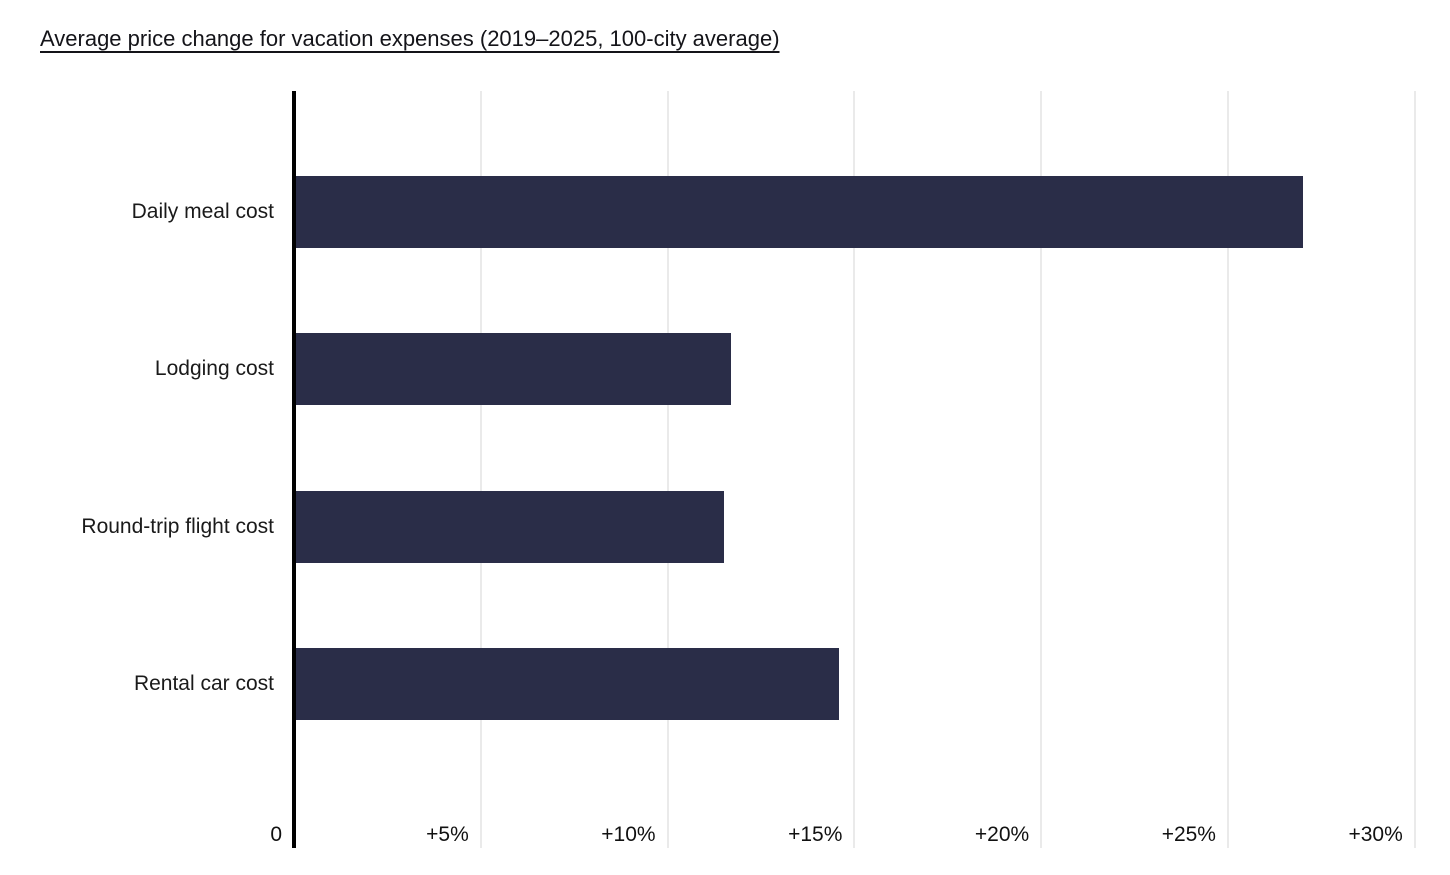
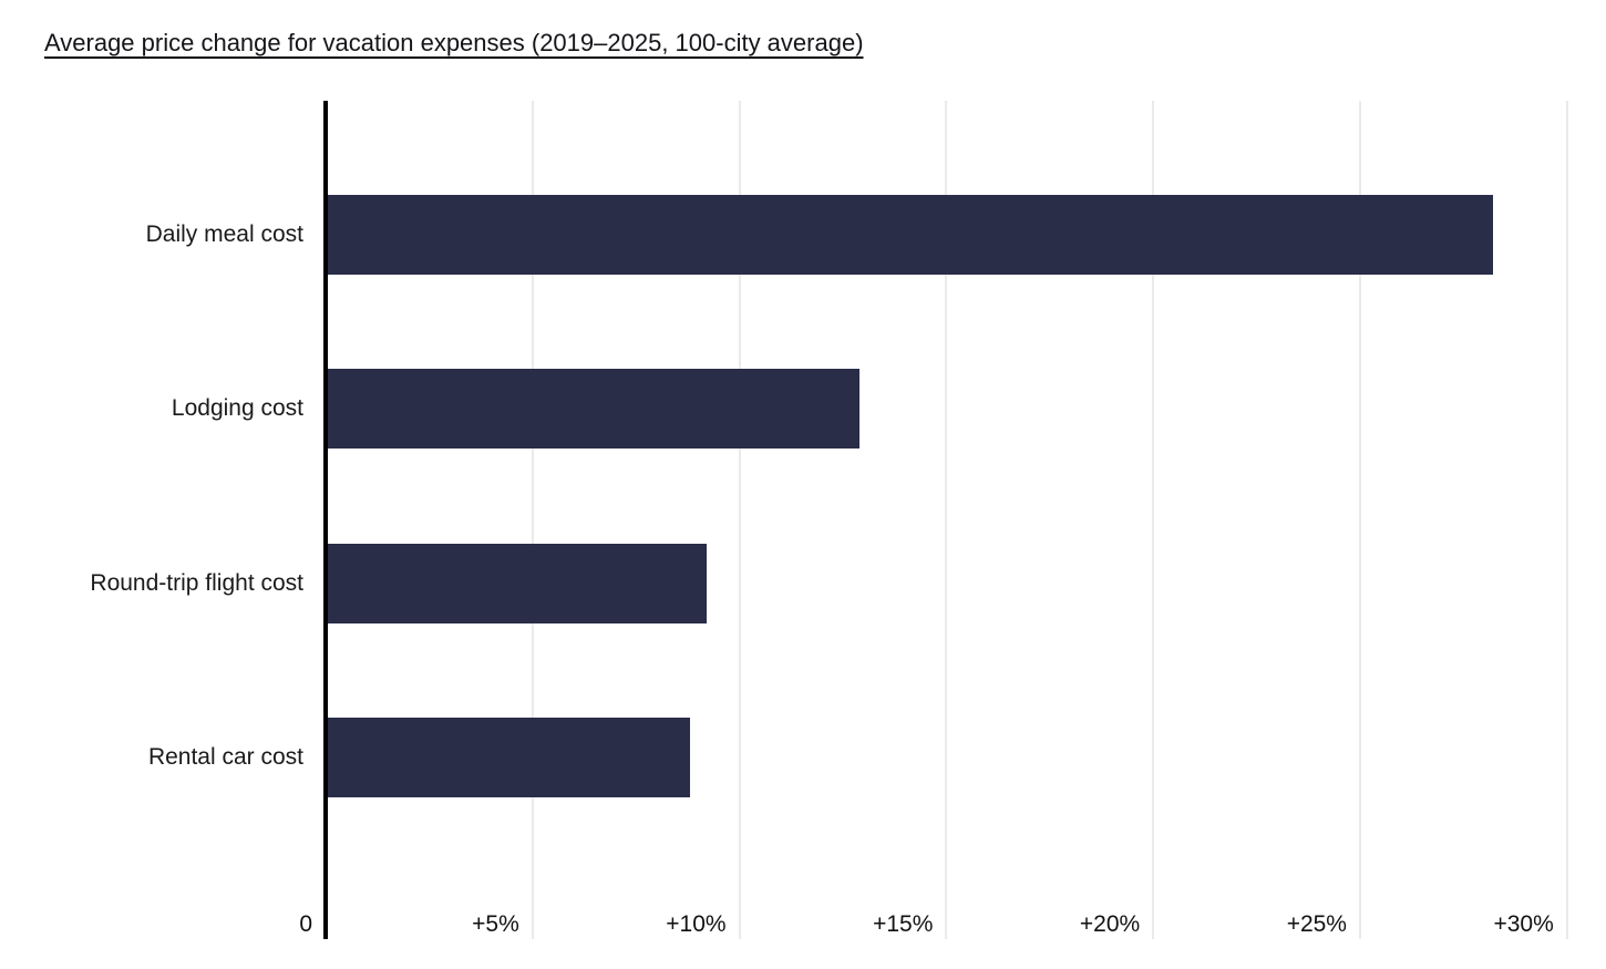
Daily meal cost: 27.0% -> 28.2%
Lodging cost: 11.7% -> 12.9%
Round-trip flight cost: 11.5% -> 9.2%
Rental car cost: 14.6% -> 8.8%
